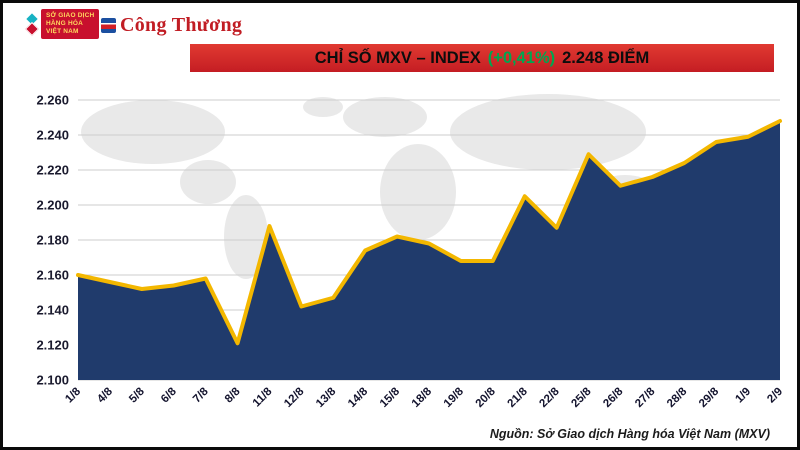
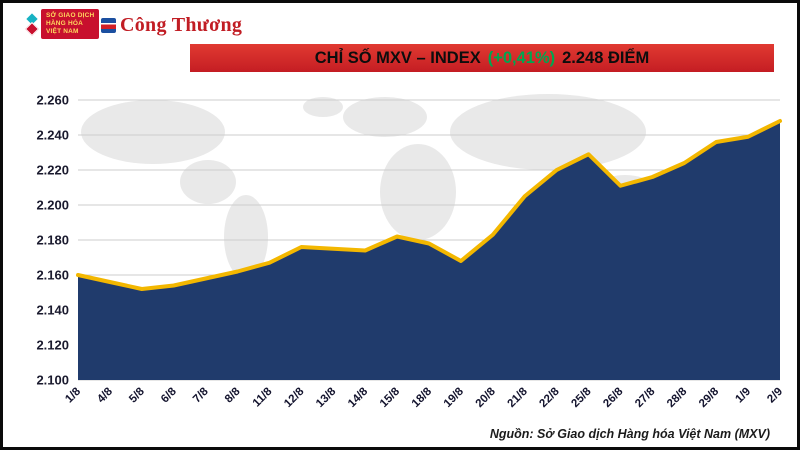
8/8: 2.121 -> 2.162
11/8: 2.188 -> 2.167
12/8: 2.142 -> 2.176
13/8: 2.147 -> 2.175
20/8: 2.168 -> 2.183
22/8: 2.187 -> 2.220
